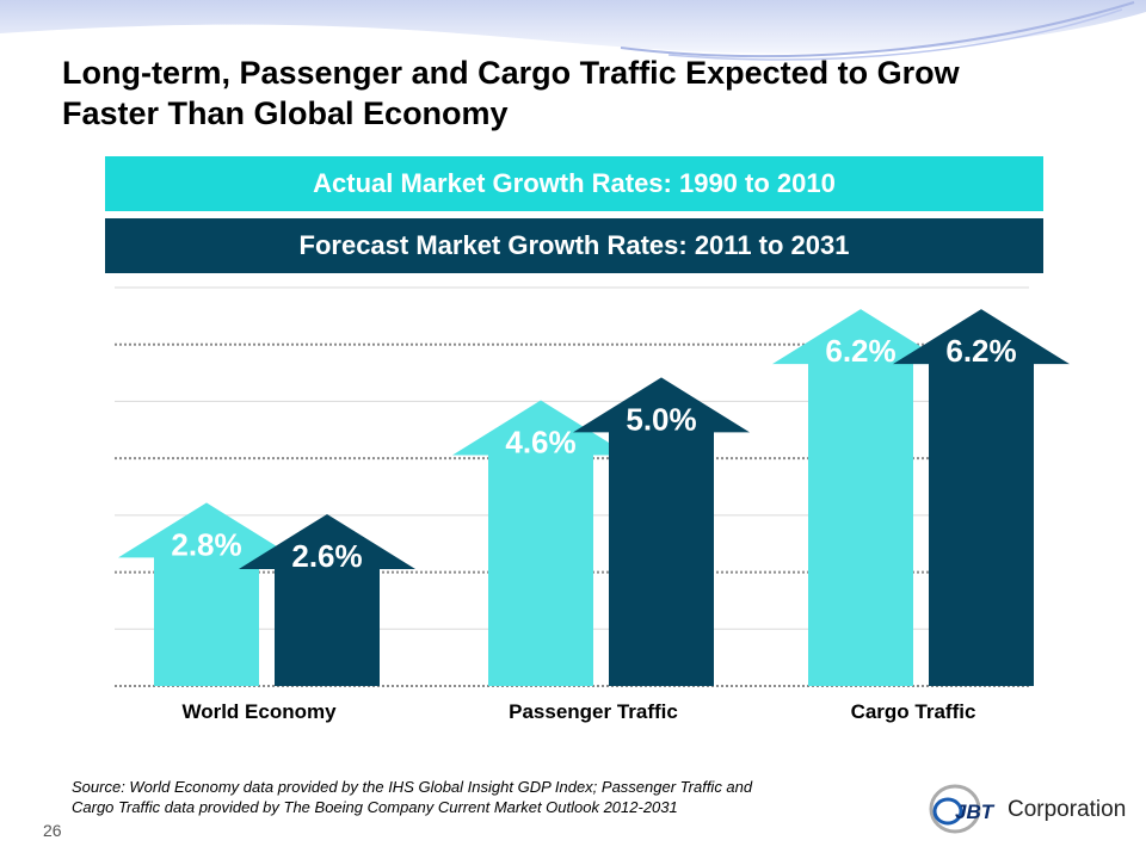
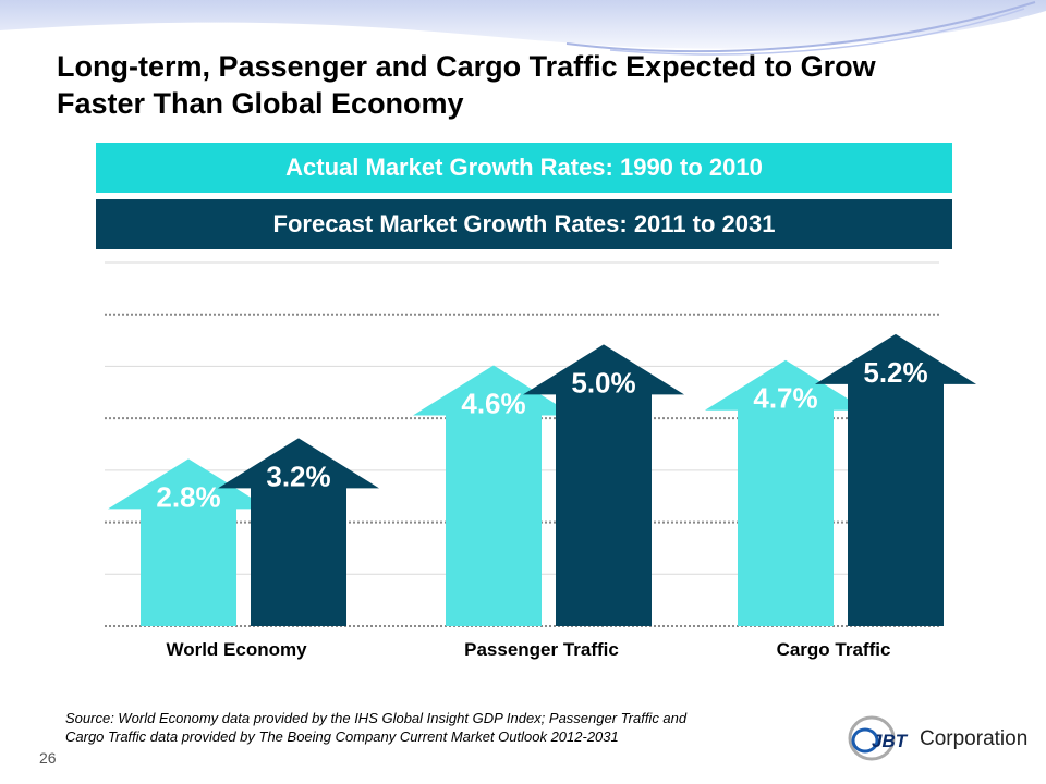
Forecast Market Growth Rates: 2011 to 2031/World Economy: 2.6% -> 3.2%
Actual Market Growth Rates: 1990 to 2010/Cargo Traffic: 6.2% -> 4.7%
Forecast Market Growth Rates: 2011 to 2031/Cargo Traffic: 6.2% -> 5.2%
